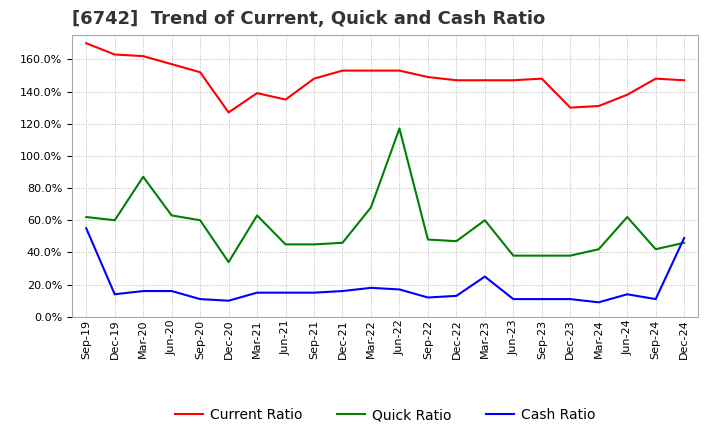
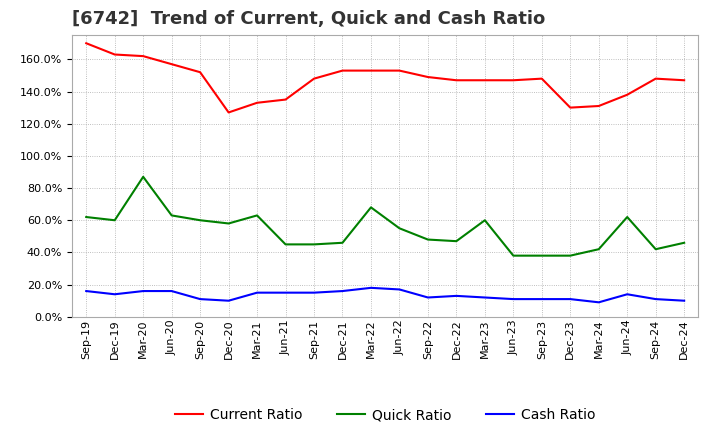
Cash Ratio/Sep-19: 55% -> 16%
Quick Ratio/Dec-20: 34% -> 58%
Current Ratio/Mar-21: 139% -> 133%
Quick Ratio/Jun-22: 117% -> 55%
Cash Ratio/Mar-23: 25% -> 12%
Cash Ratio/Dec-24: 49% -> 10%
